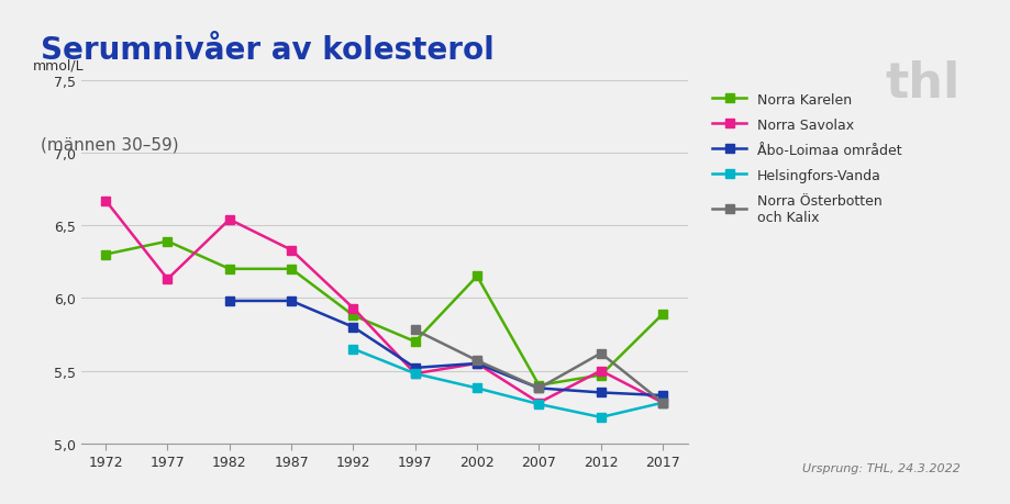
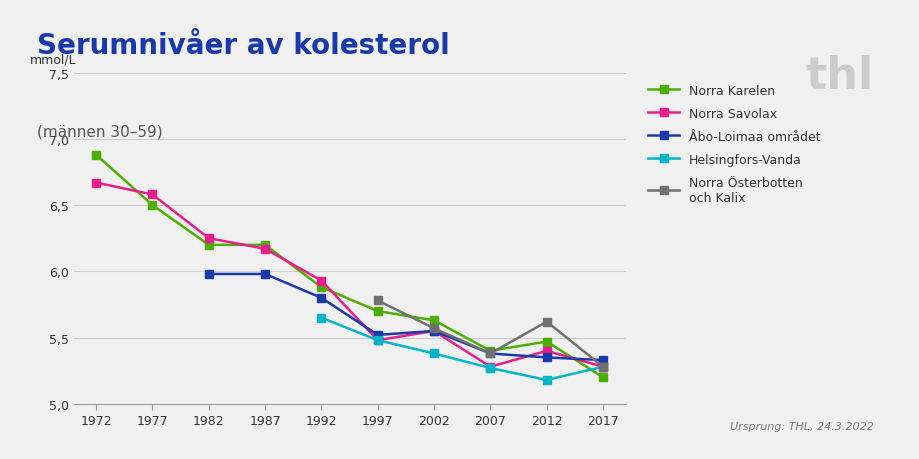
Norra Karelen/1972: 6,30 -> 6,88
Norra Karelen/1977: 6,39 -> 6,50
Norra Savolax/1977: 6,13 -> 6,58
Norra Savolax/1982: 6,54 -> 6,25
Norra Savolax/1987: 6,33 -> 6,17
Norra Karelen/2002: 6,15 -> 5,63
Norra Savolax/2012: 5,50 -> 5,40
Norra Karelen/2017: 5,89 -> 5,20
